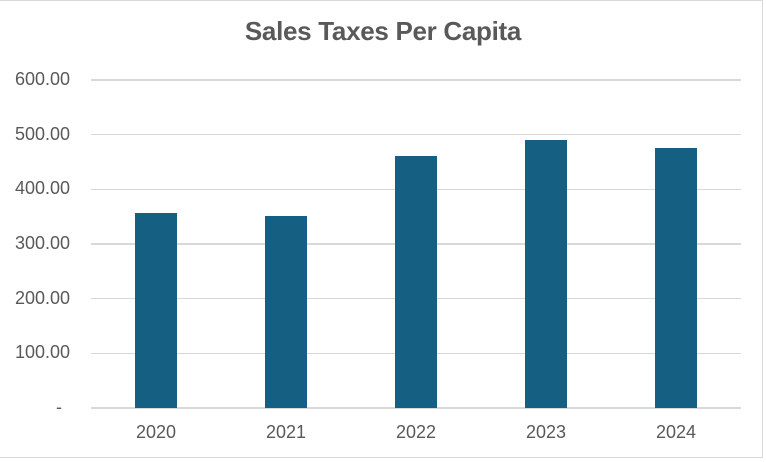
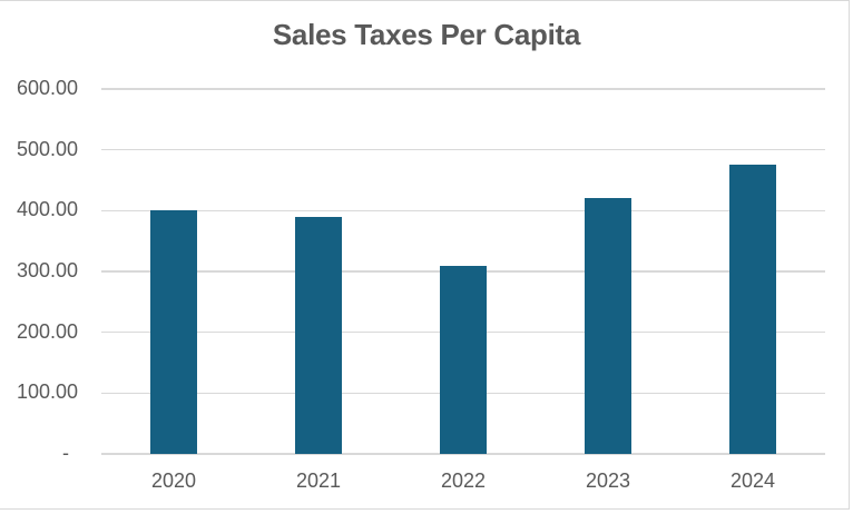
2020: 360 -> 400
2021: 350 -> 390
2022: 460 -> 310
2023: 490 -> 420
